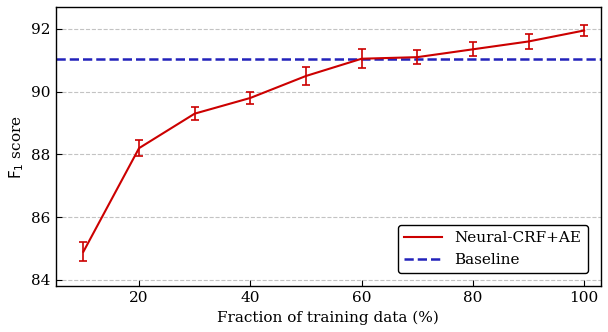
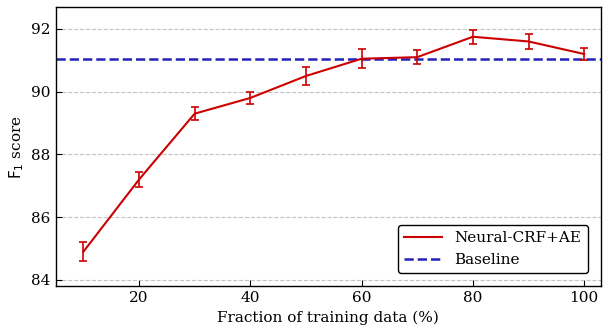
20: 88.20 -> 87.20
80: 91.35 -> 91.75
100: 91.95 -> 91.20
